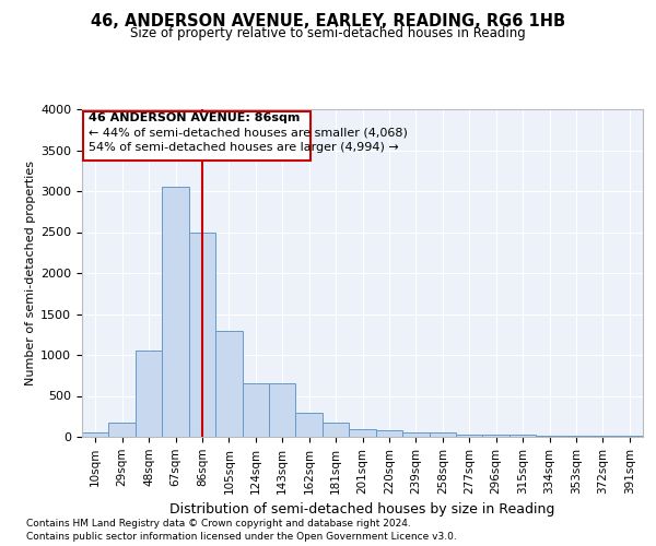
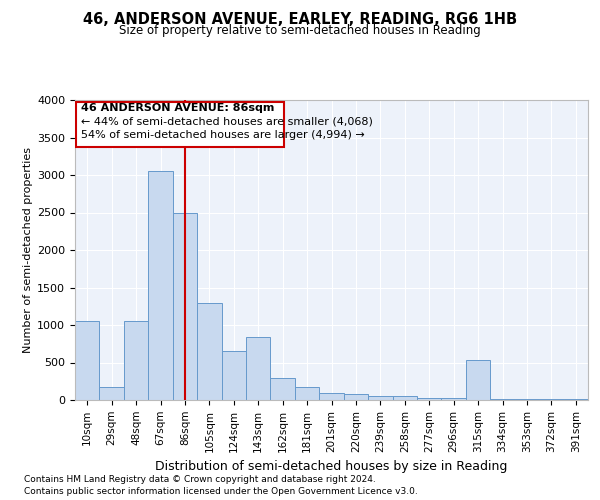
10sqm: 50 -> 1060
143sqm: 650 -> 840
315sqm: 30 -> 540
